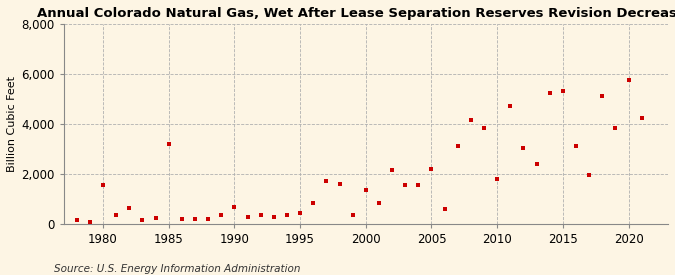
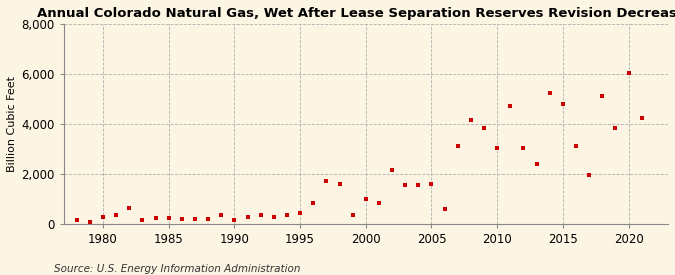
1980: 1,550 -> 300
1985: 3,200 -> 250
1990: 700 -> 150
2000: 1,350 -> 1,000
2005: 2,200 -> 1,600
2010: 1,800 -> 3,050
2015: 5,300 -> 4,800
2020: 5,750 -> 6,050
